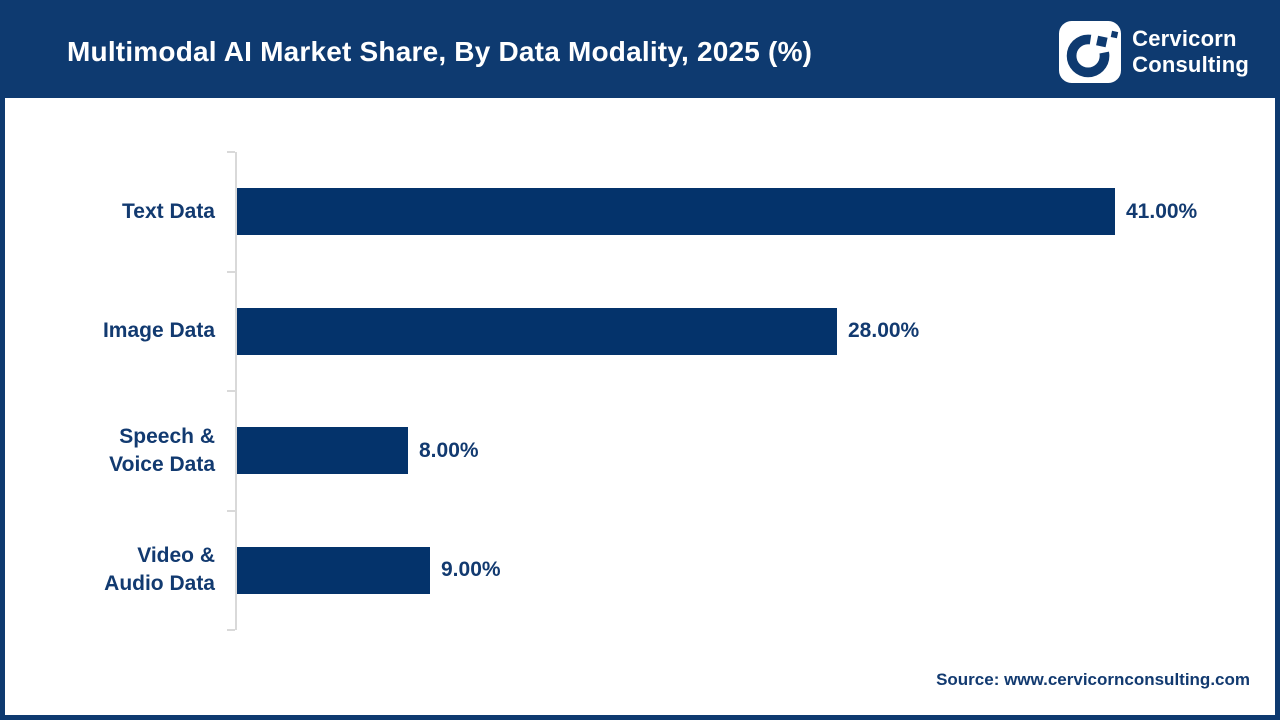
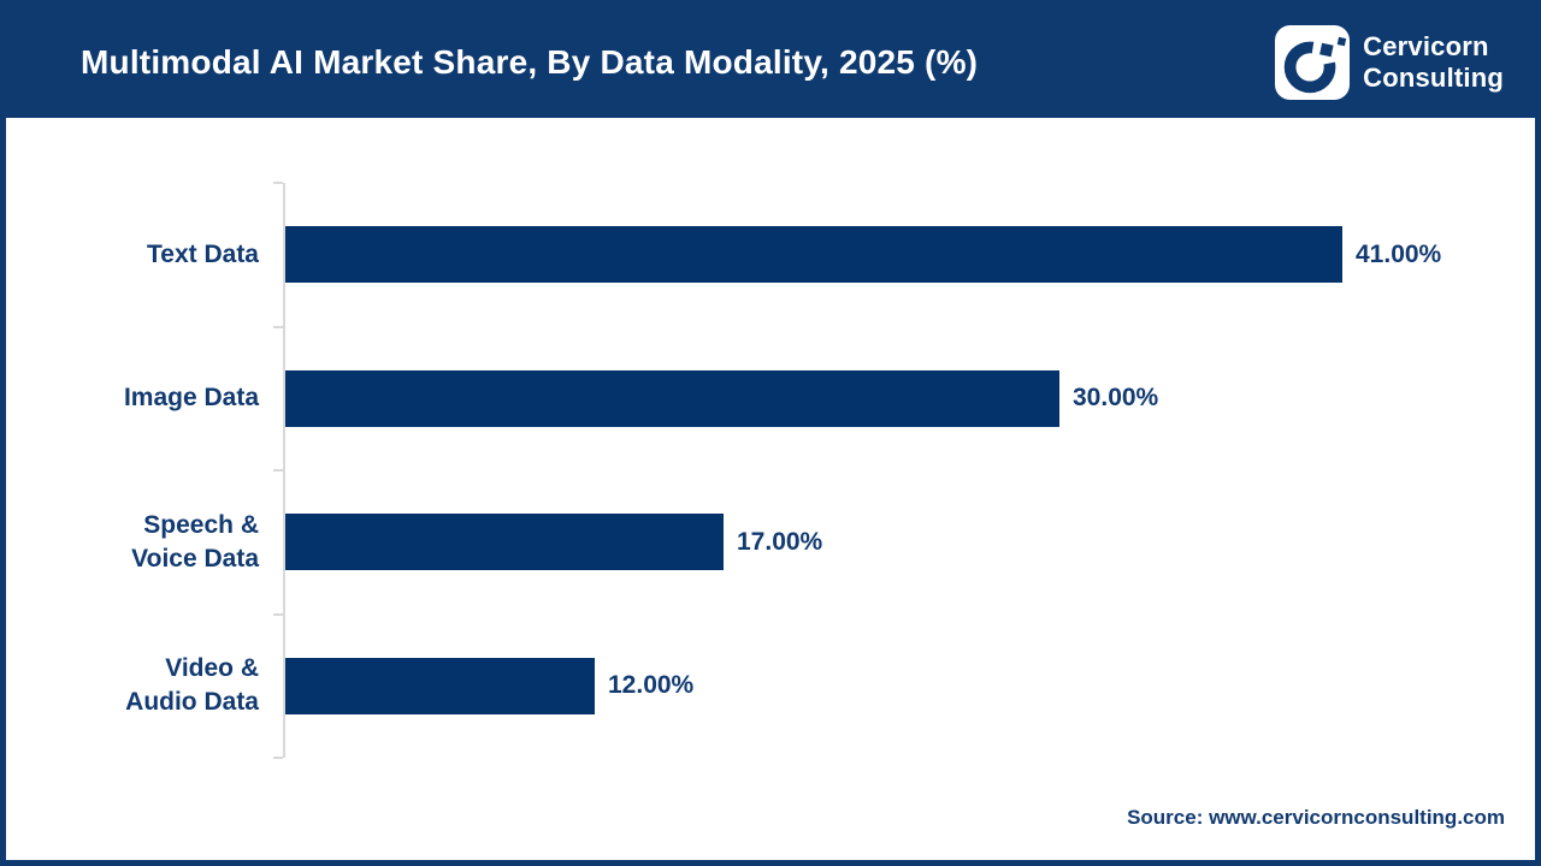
Image Data: 28.00% -> 30.00%
Speech & Voice Data: 8.00% -> 17.00%
Video & Audio Data: 9.00% -> 12.00%
